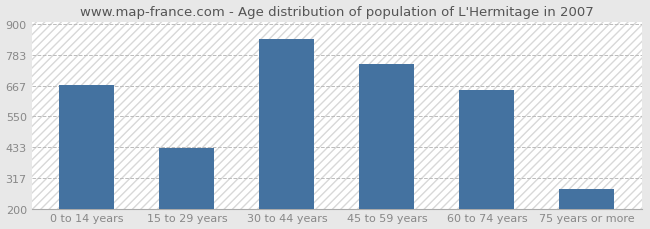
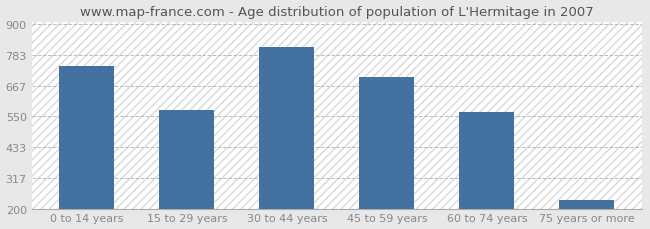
0 to 14 years: 670 -> 740
15 to 29 years: 430 -> 573
30 to 44 years: 845 -> 812
45 to 59 years: 750 -> 700
60 to 74 years: 650 -> 567
75 years or more: 275 -> 232
